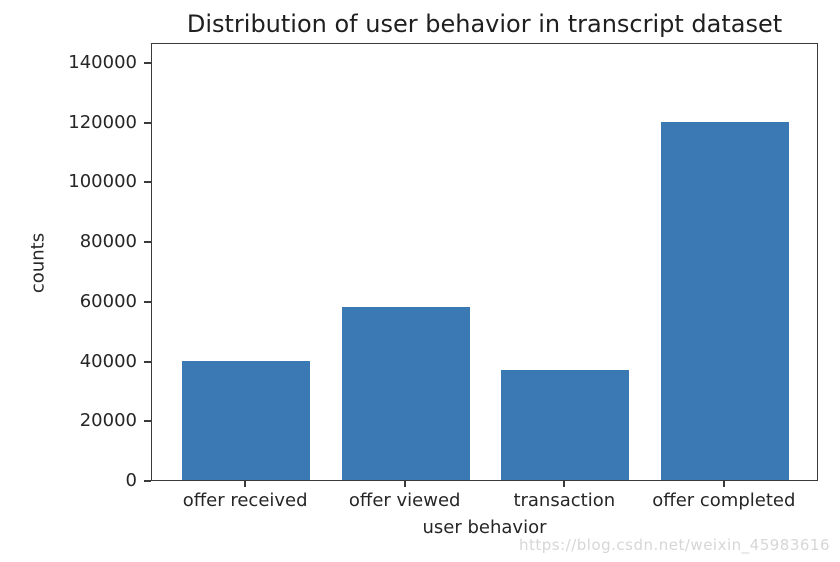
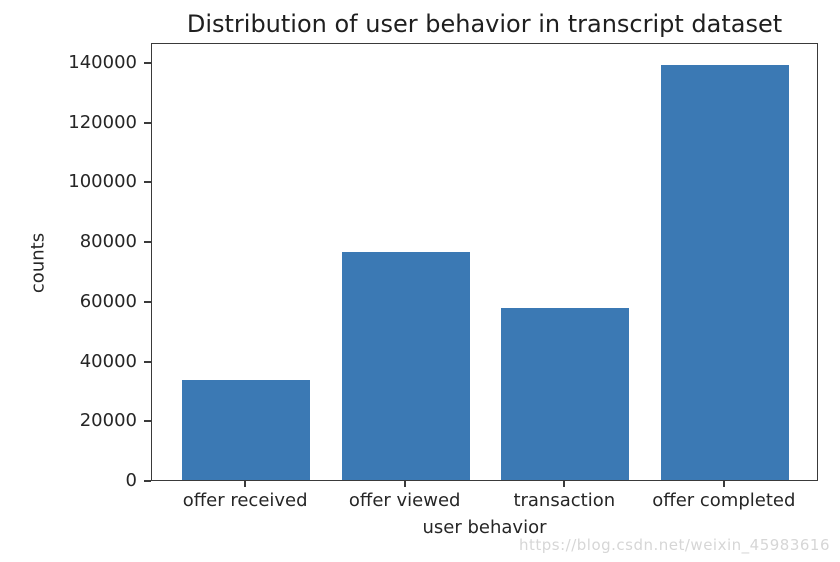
offer received: 40000 -> 34000
offer viewed: 58000 -> 76000
transaction: 37000 -> 58000
offer completed: 120000 -> 139000
